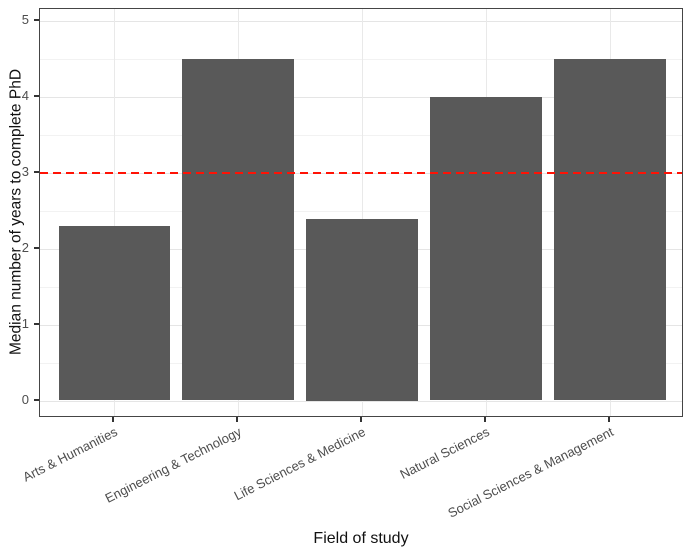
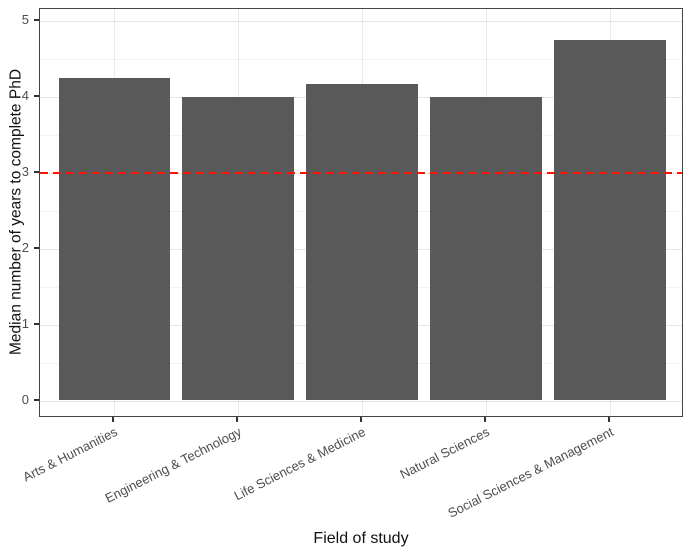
Arts & Humanities: 2.3 -> 4.2
Engineering & Technology: 4.5 -> 4.0
Life Sciences & Medicine: 2.4 -> 4.2
Social Sciences & Management: 4.5 -> 4.8
